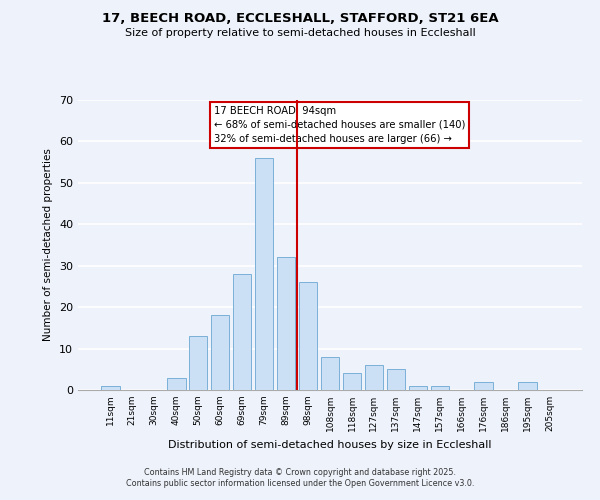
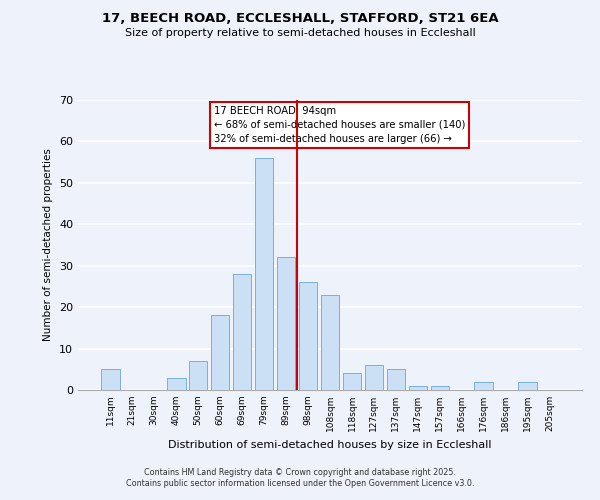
11sqm: 1 -> 5
50sqm: 13 -> 7
108sqm: 8 -> 23
